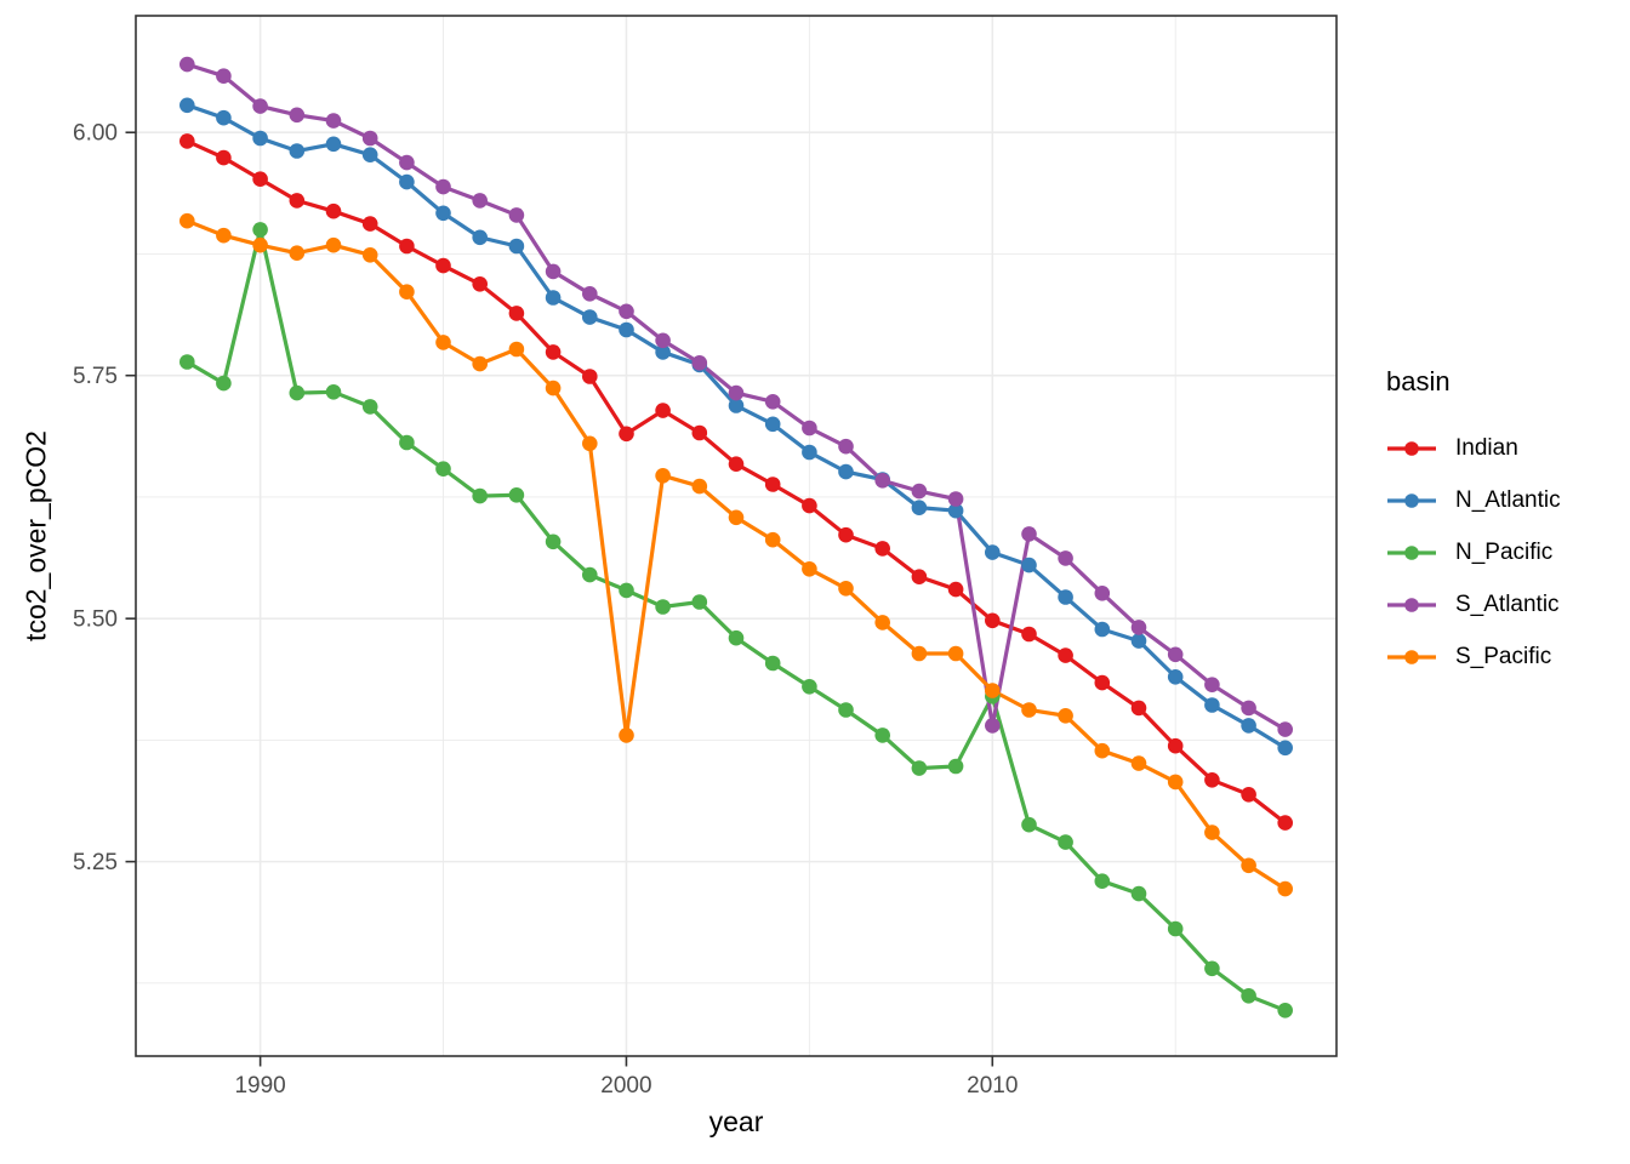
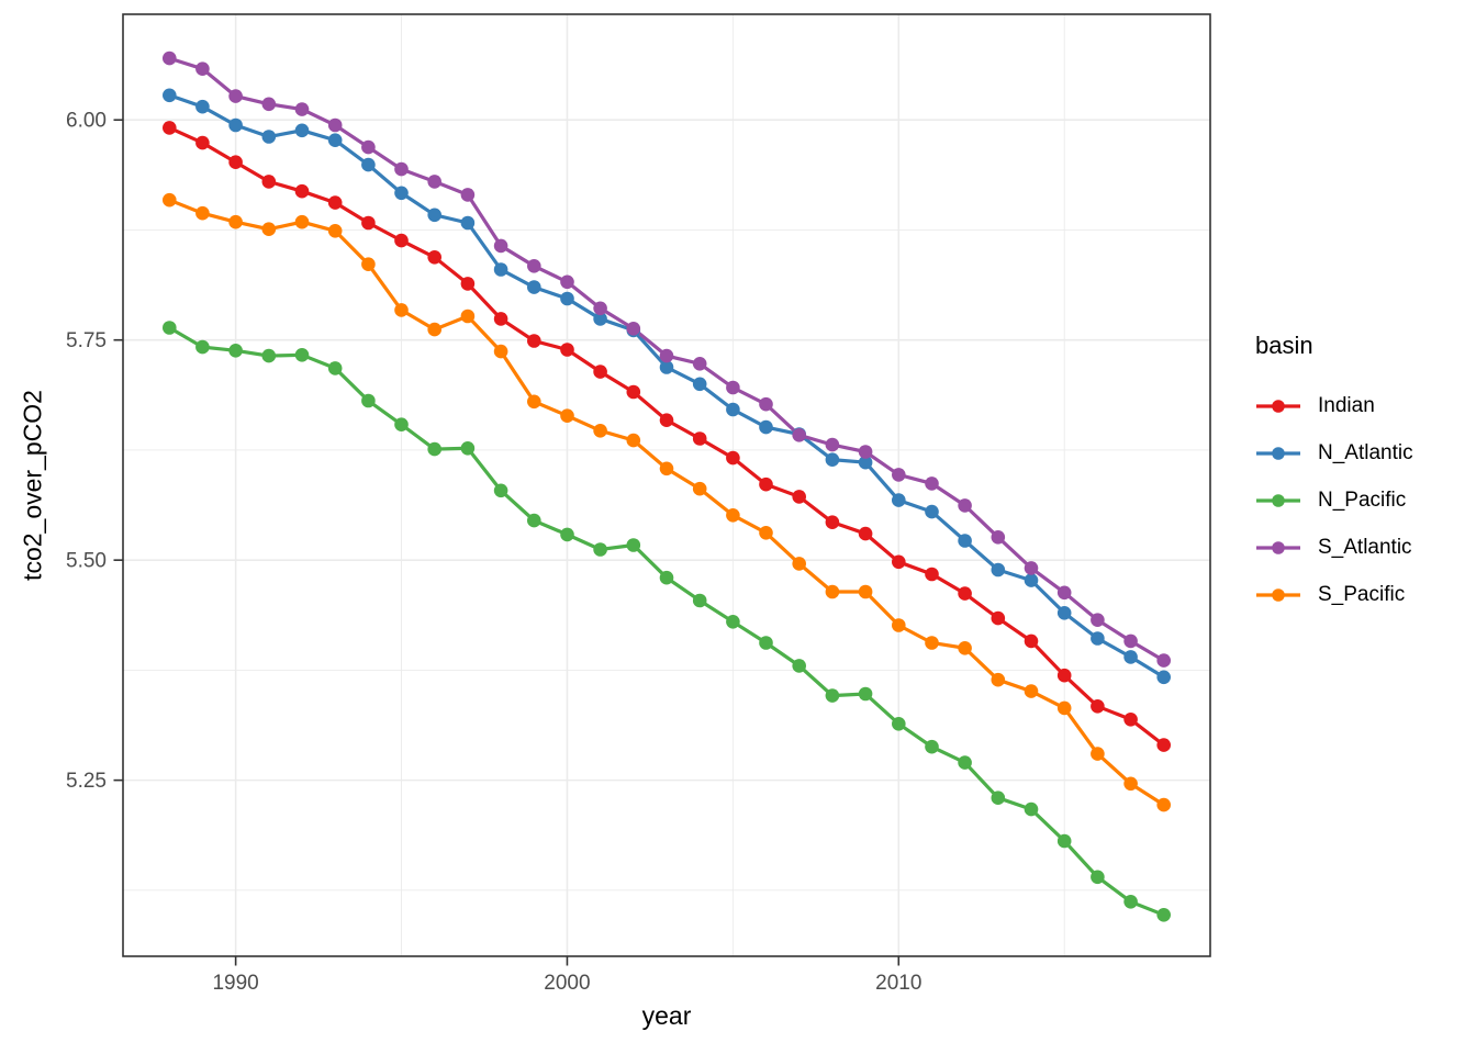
N_Pacific/1990: 5.90 -> 5.74
Indian/2000: 5.69 -> 5.74
S_Pacific/2000: 5.38 -> 5.66
N_Pacific/2010: 5.42 -> 5.31
S_Atlantic/2010: 5.39 -> 5.60
